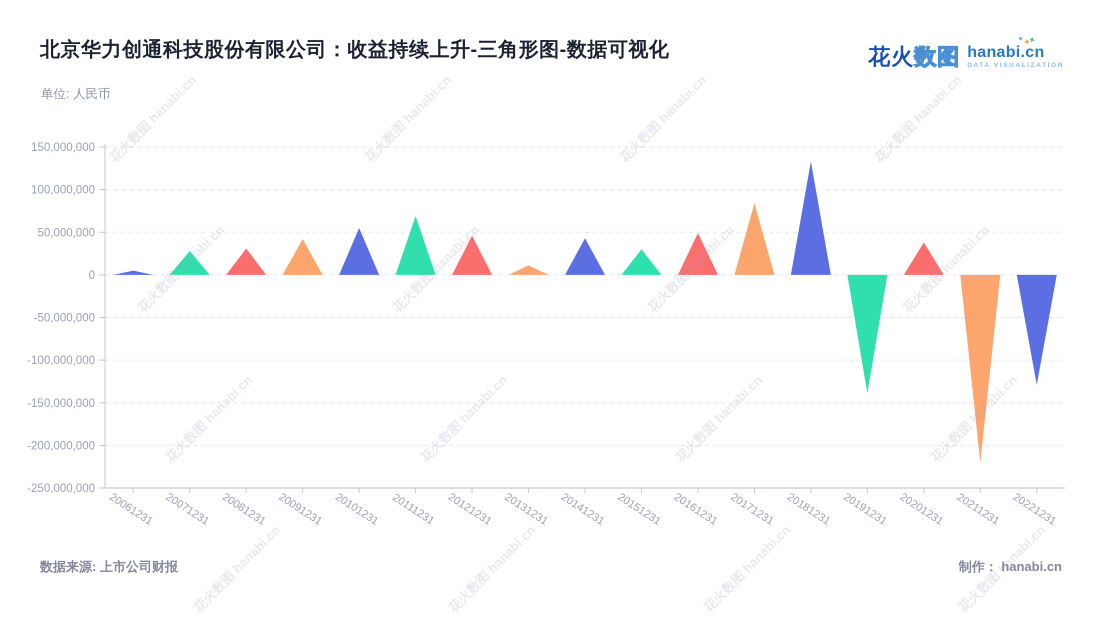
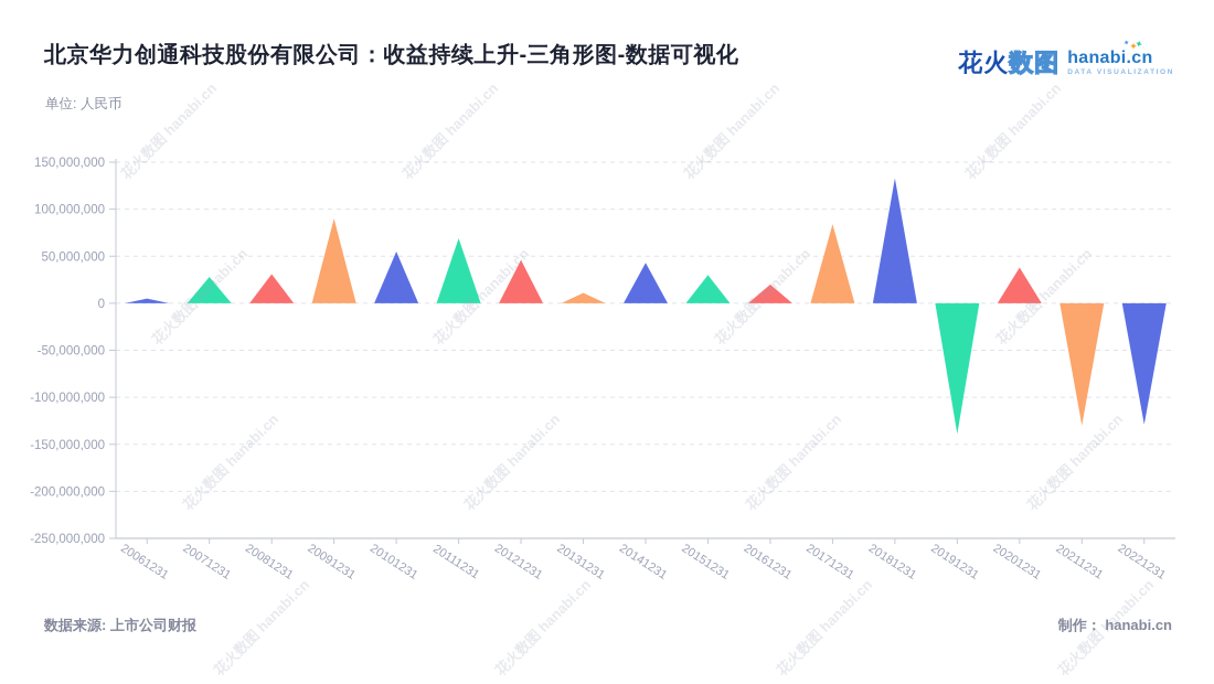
20091231: 40000000 -> 90000000
20161231: 50000000 -> 20000000
20211231: -220000000 -> -130000000
